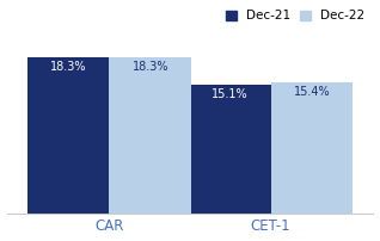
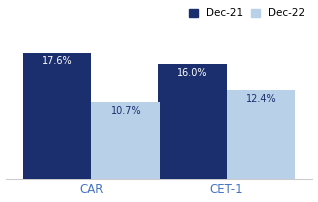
Dec-21/CAR: 18.3% -> 17.6%
Dec-22/CAR: 18.3% -> 10.7%
Dec-21/CET-1: 15.1% -> 16.0%
Dec-22/CET-1: 15.4% -> 12.4%
